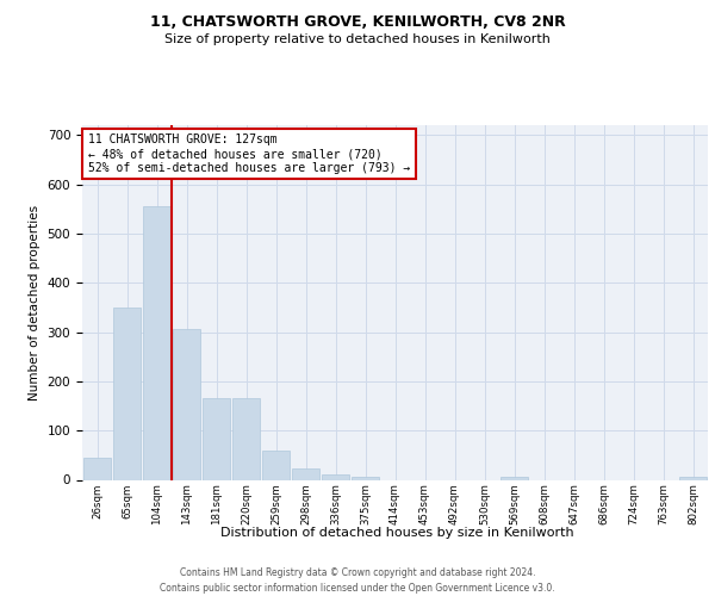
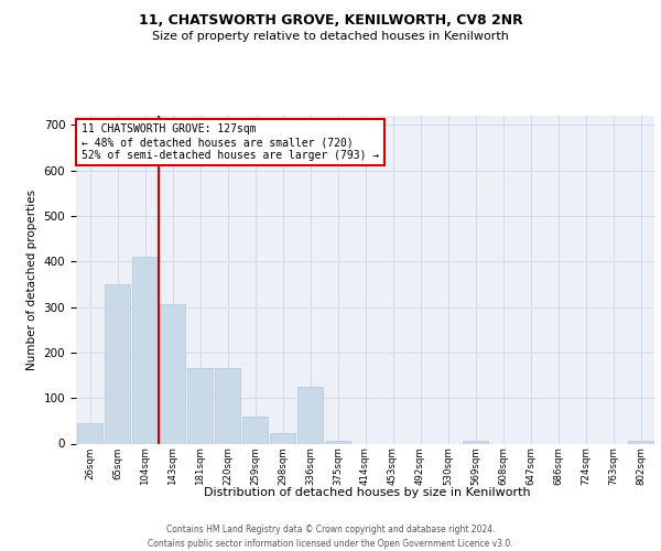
104sqm: 555 -> 410
336sqm: 10 -> 125
